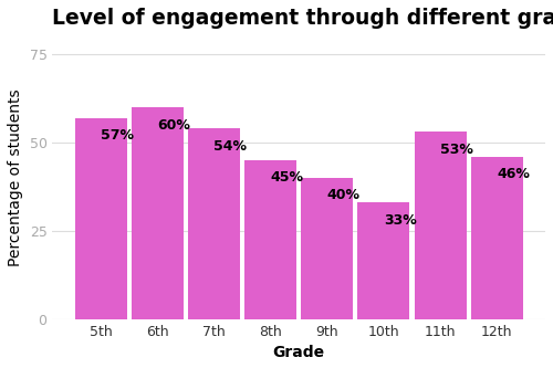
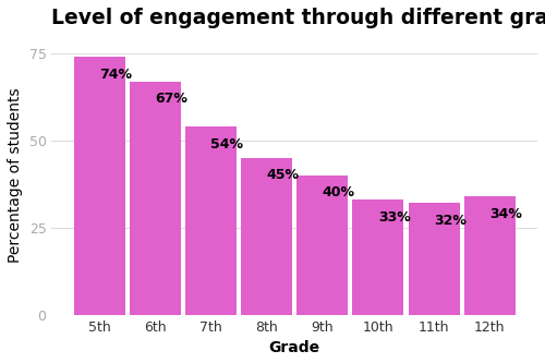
5th: 57% -> 74%
6th: 60% -> 67%
11th: 53% -> 32%
12th: 46% -> 34%
